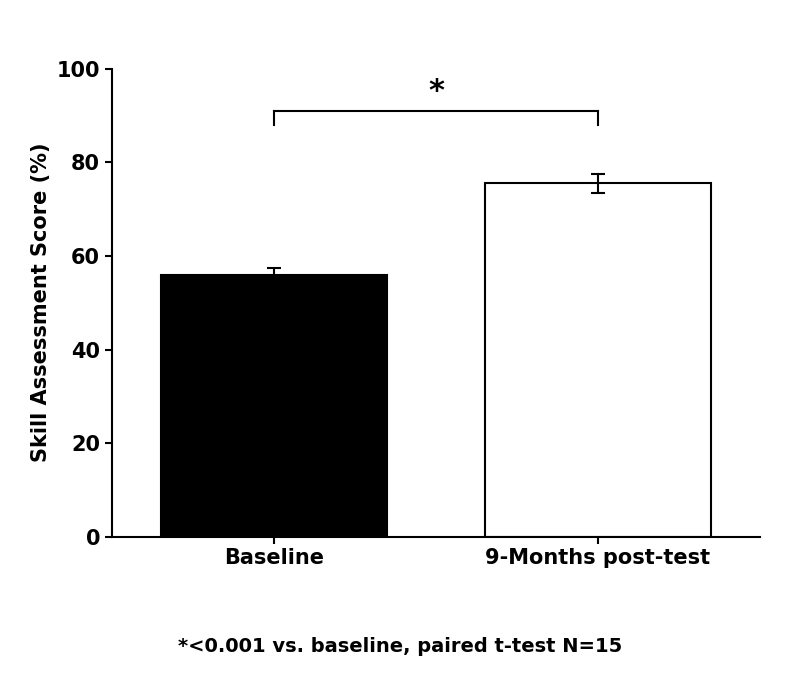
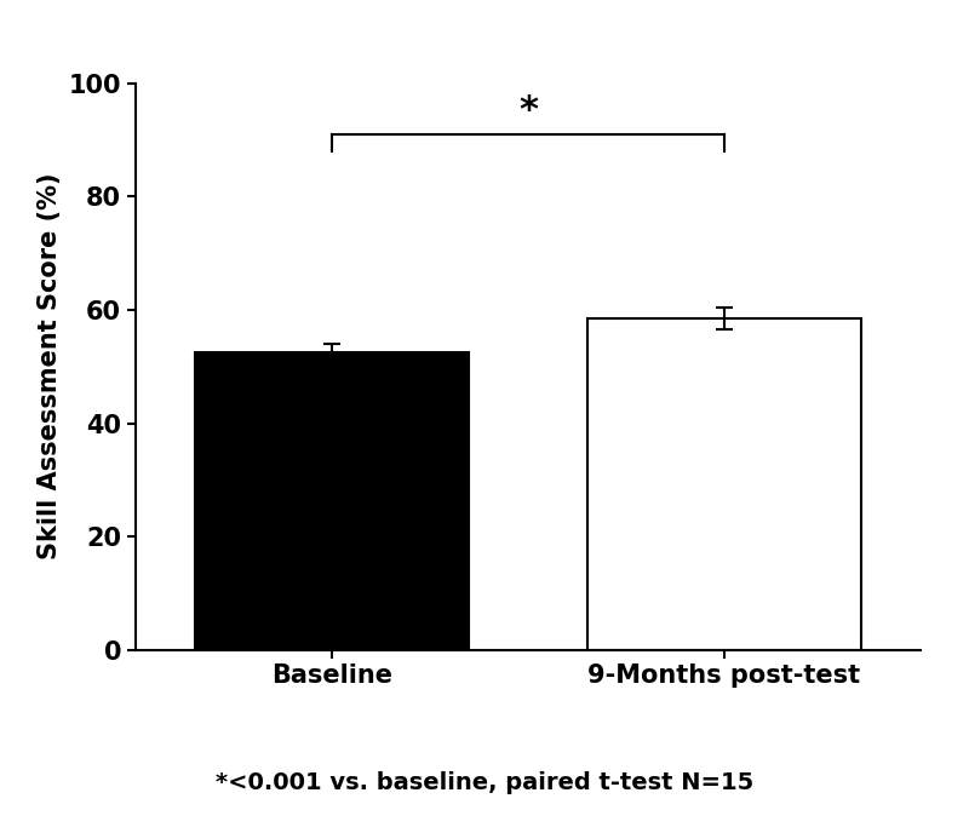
Baseline: 56.0 -> 52.5
9-Months post-test: 75.5 -> 58.5
